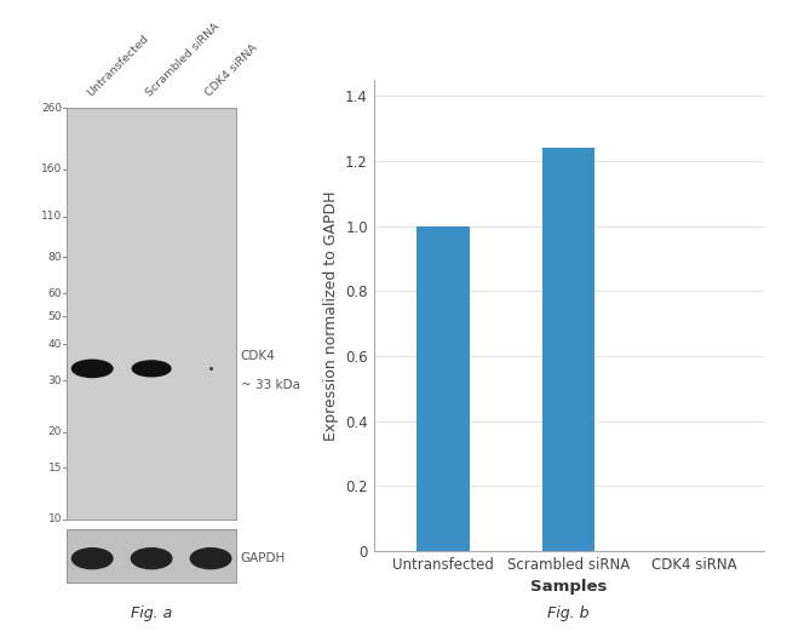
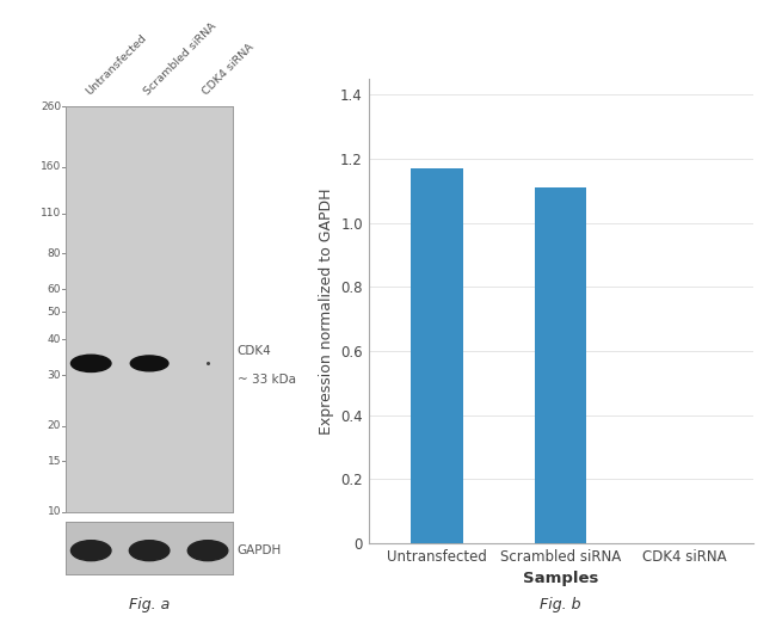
Untransfected: 1.00 -> 1.17
Scrambled siRNA: 1.24 -> 1.11
